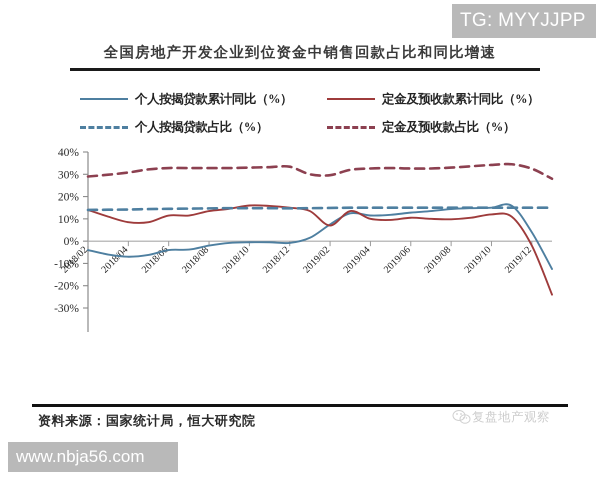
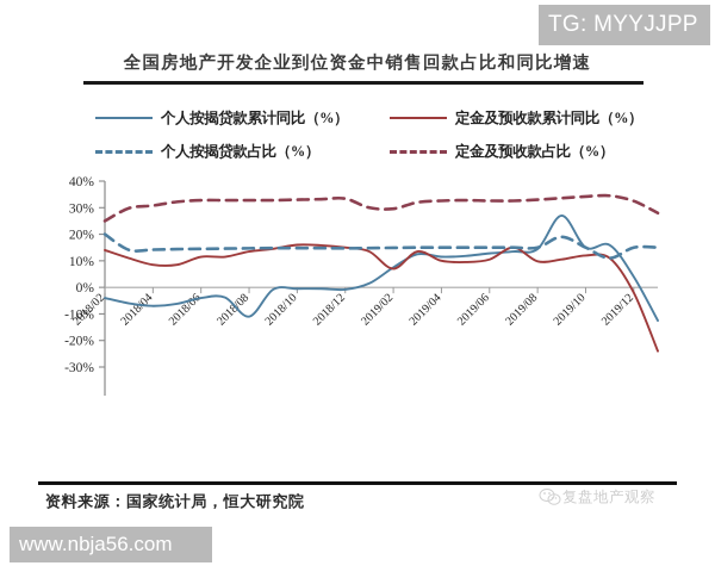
个人按揭贷款占比（%）/2018/02: 14% -> 20%
定金及预收款占比（%）/2018/02: 29% -> 25%
个人按揭贷款累计同比（%）/2018/08: -2% -> -11%
定金及预收款累计同比（%）/2019/08: 10% -> 15%
个人按揭贷款累计同比（%）/2019/10: 15% -> 27%
个人按揭贷款占比（%）/2019/10: 15% -> 19%
个人按揭贷款占比（%）/2019/12: 15% -> 11%
